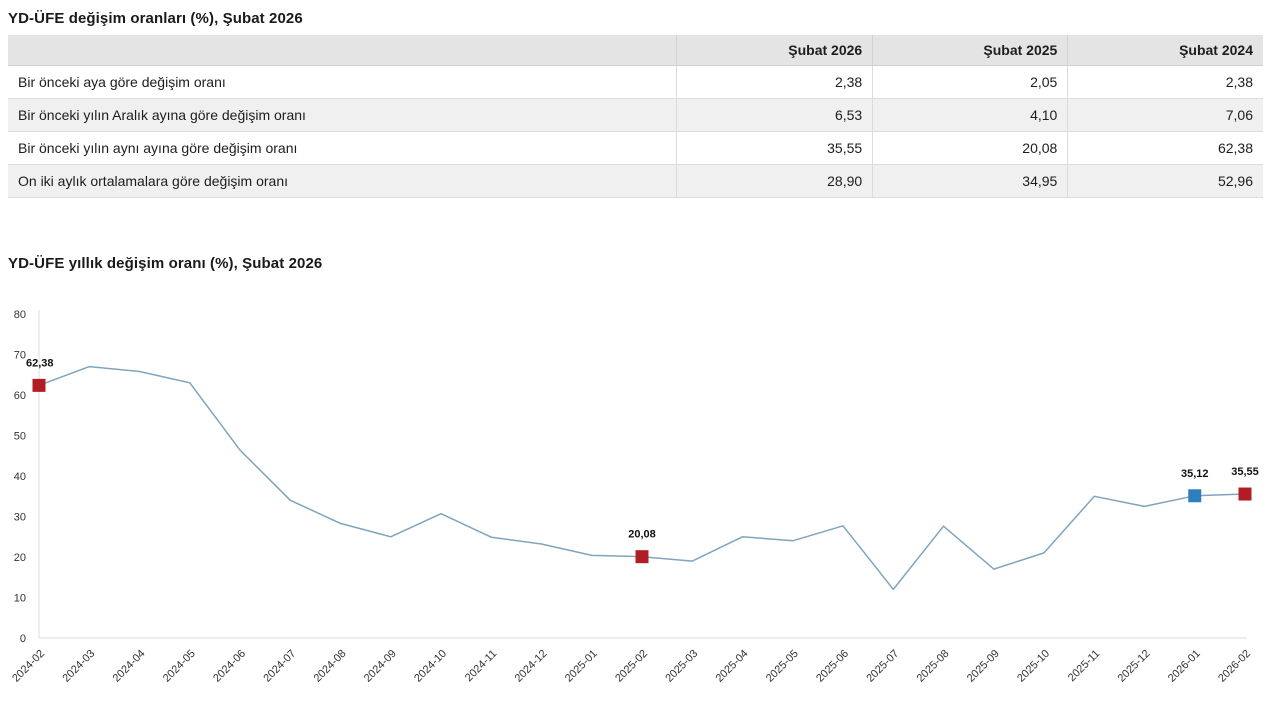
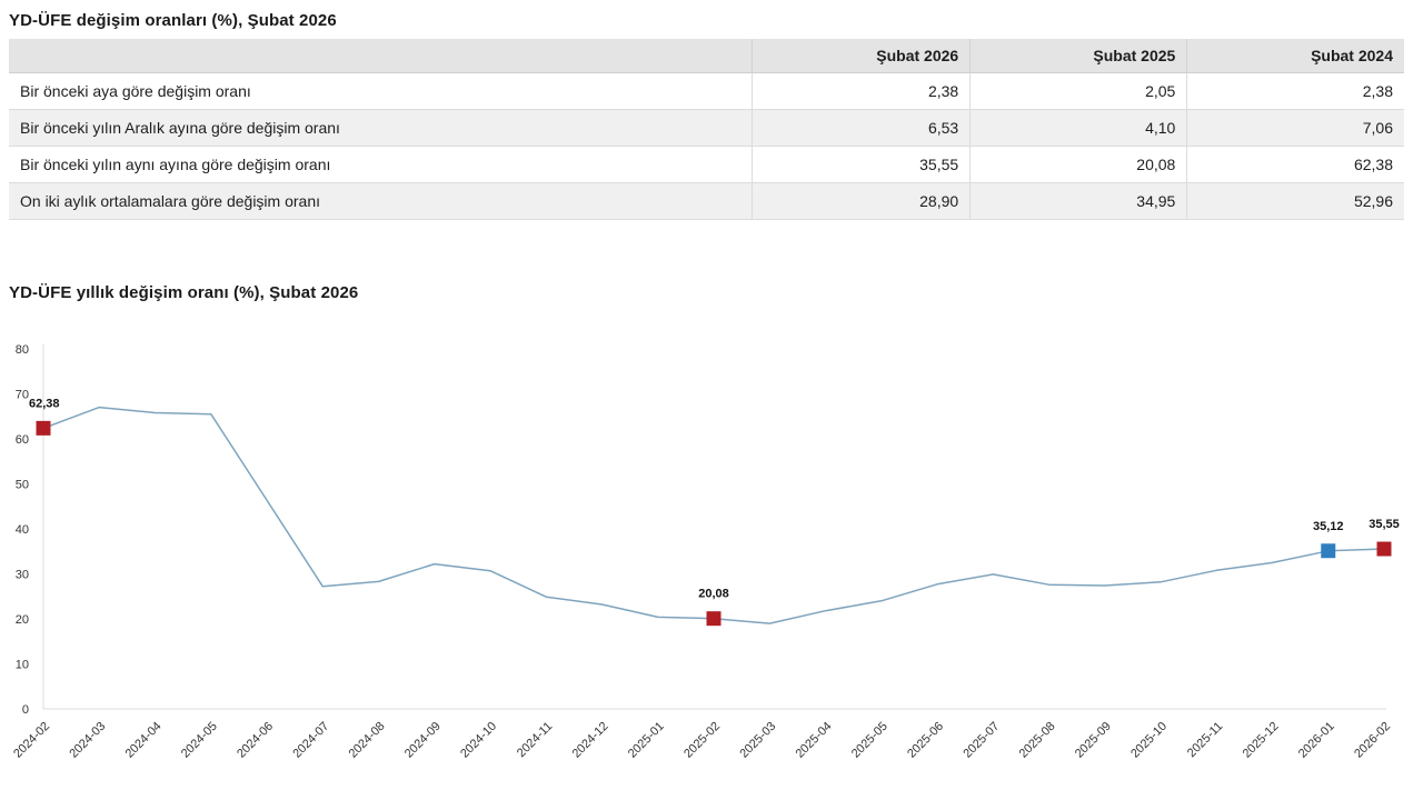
2024-05: 63 -> 66
2024-07: 34 -> 27
2024-09: 25 -> 32
2025-04: 25 -> 22
2025-07: 12 -> 30
2025-09: 17 -> 27
2025-10: 21 -> 28
2025-11: 35 -> 31
